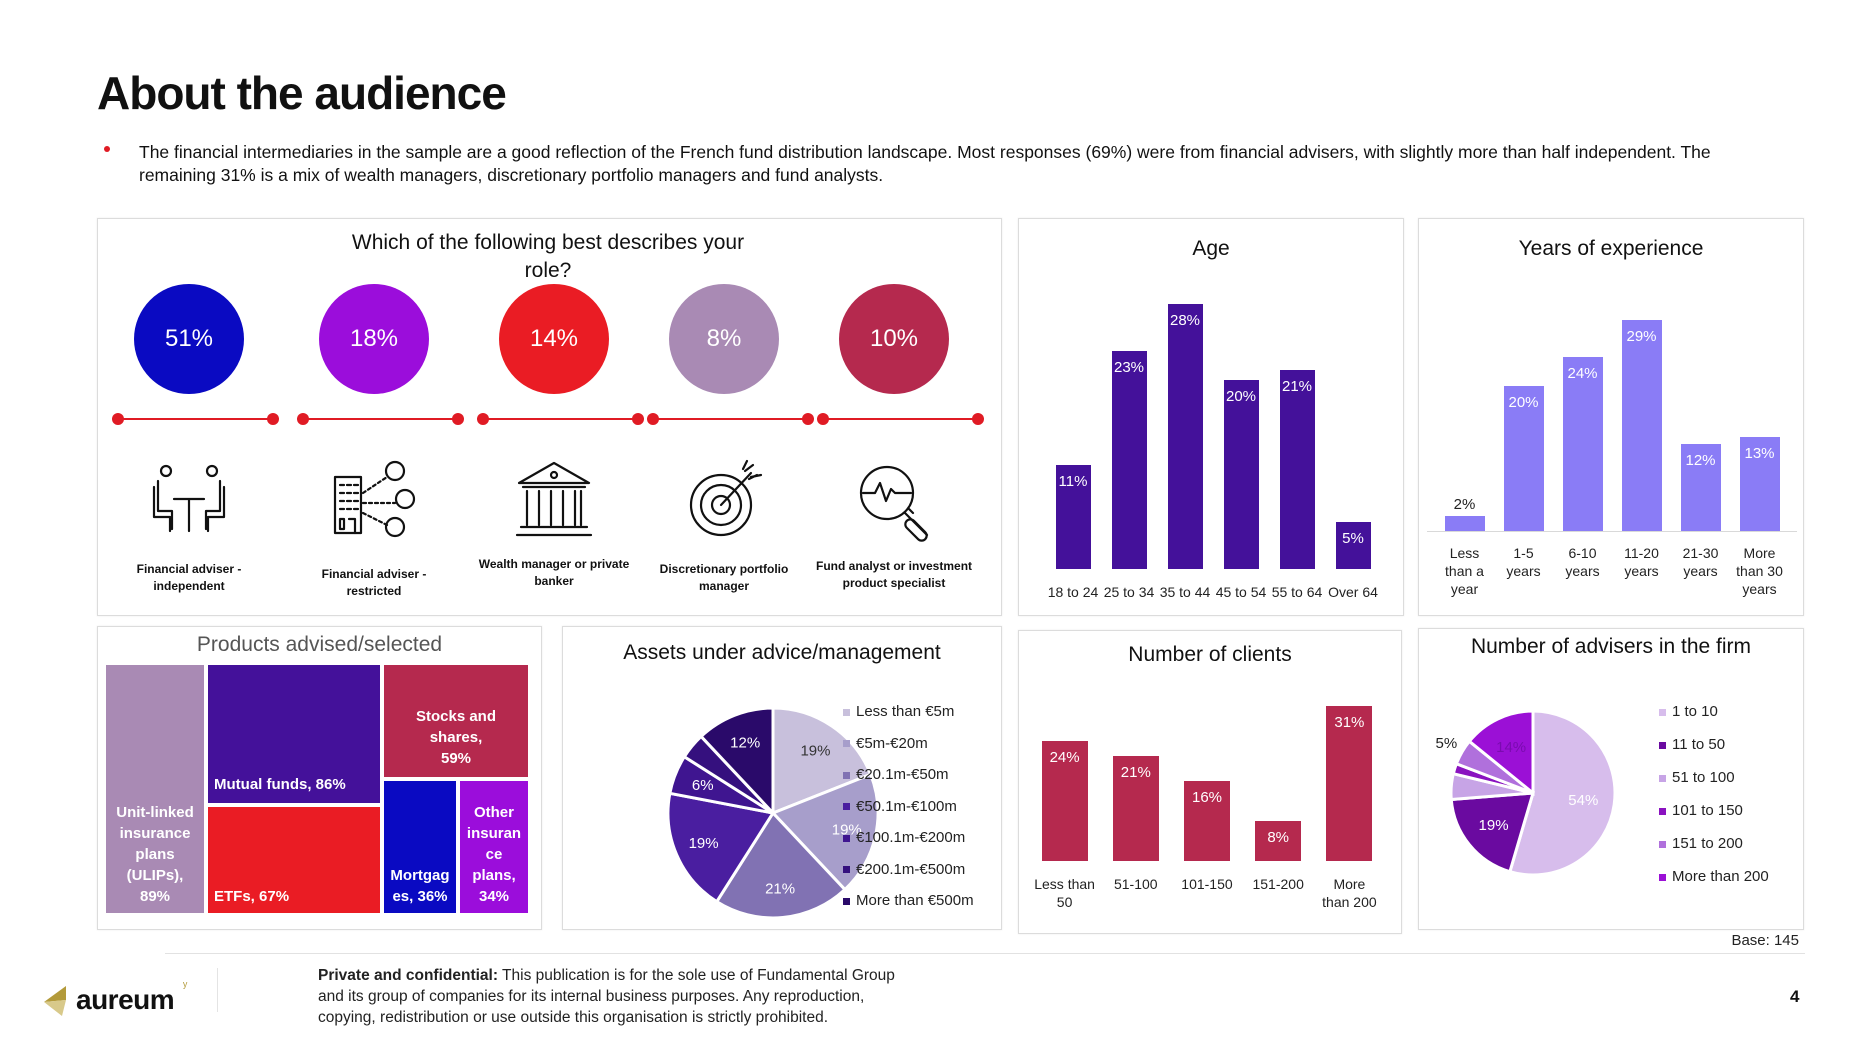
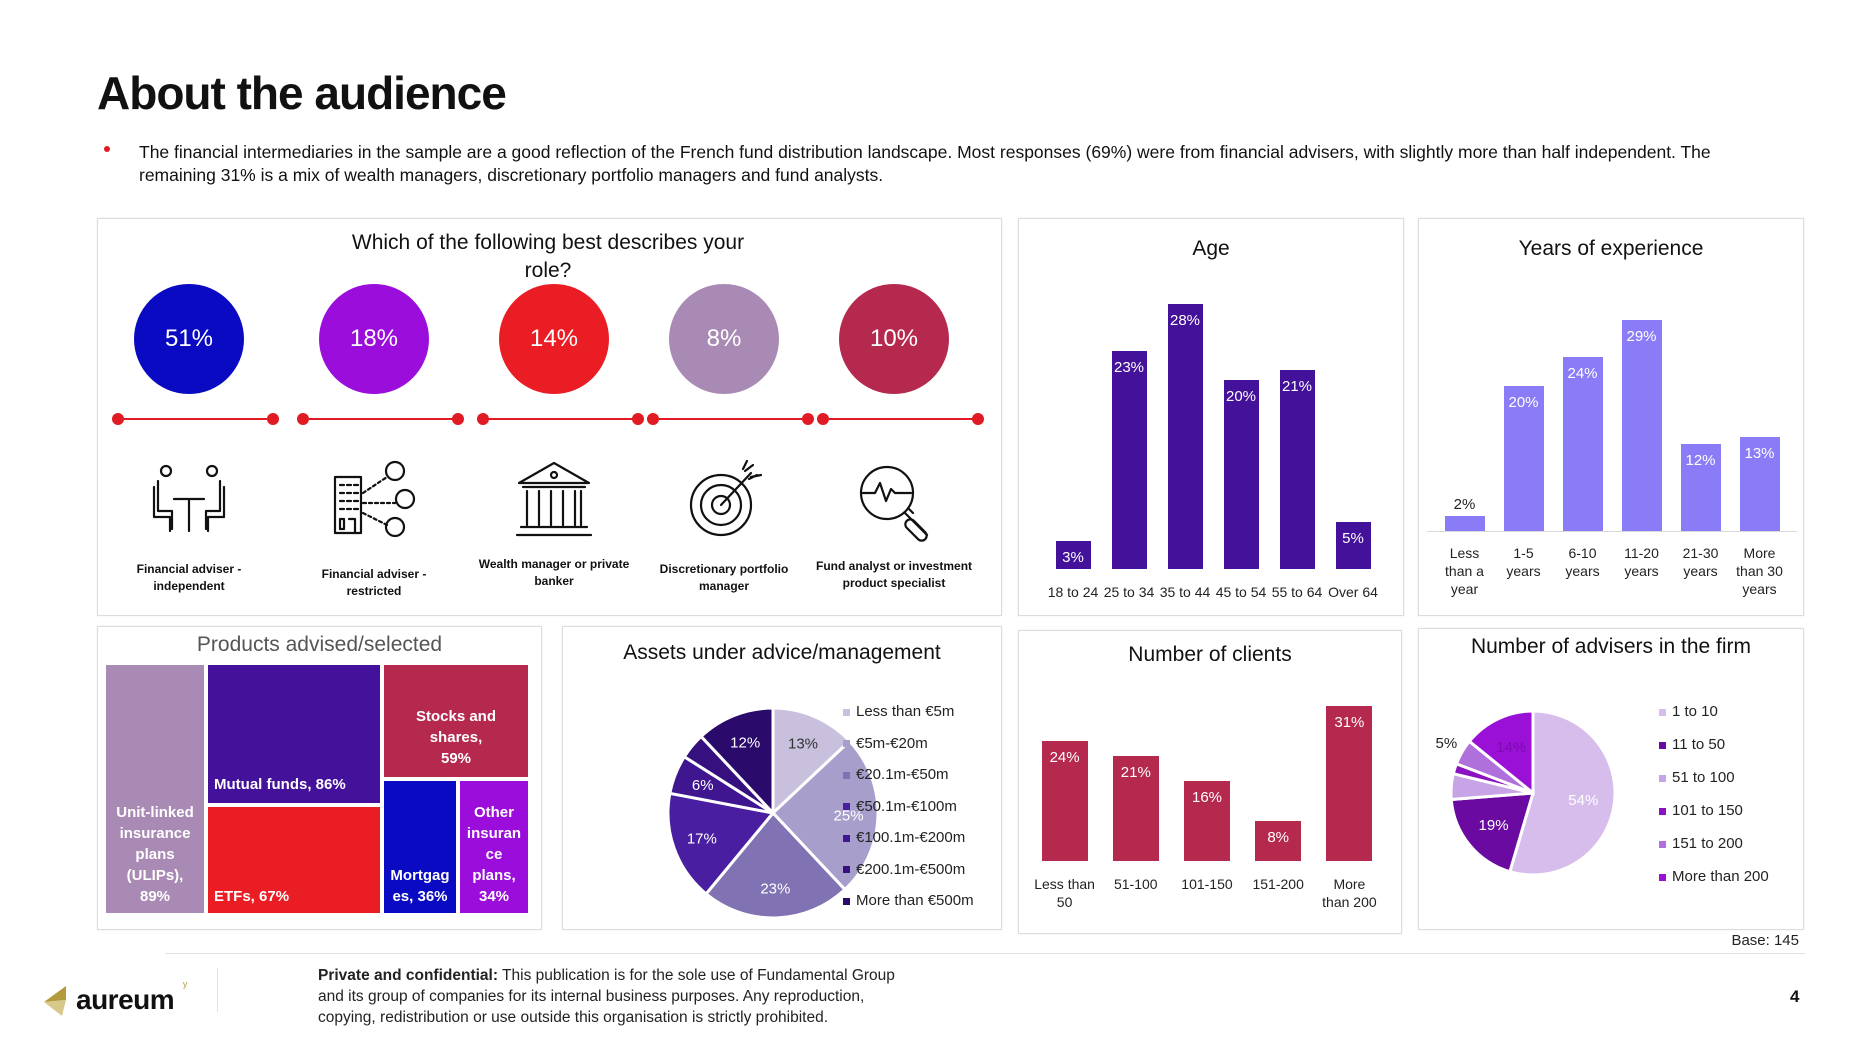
Age/18 to 24: 11% -> 3%
Assets under advice/management/Less than €5m: 19% -> 13%
Assets under advice/management/€5m-€20m: 19% -> 25%
Assets under advice/management/€20.1m-€50m: 21% -> 23%
Assets under advice/management/€50.1m-€100m: 19% -> 17%
